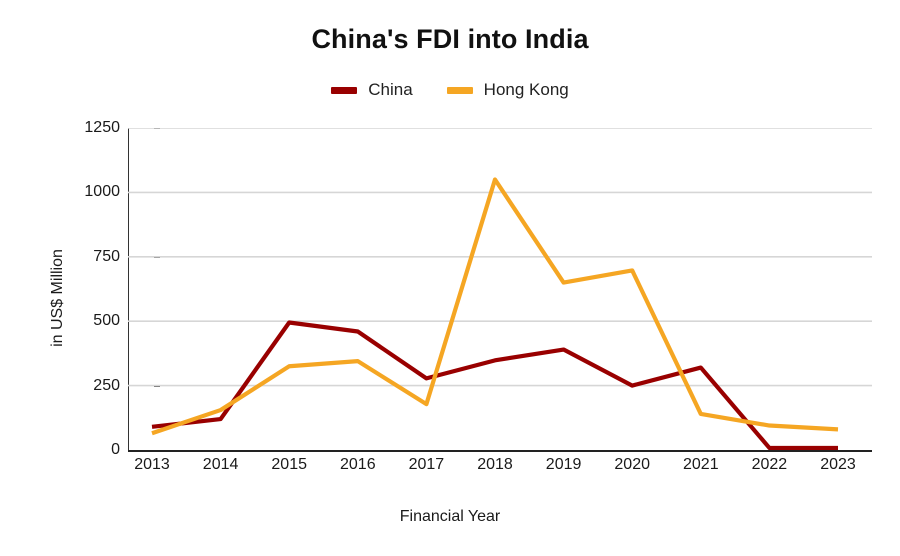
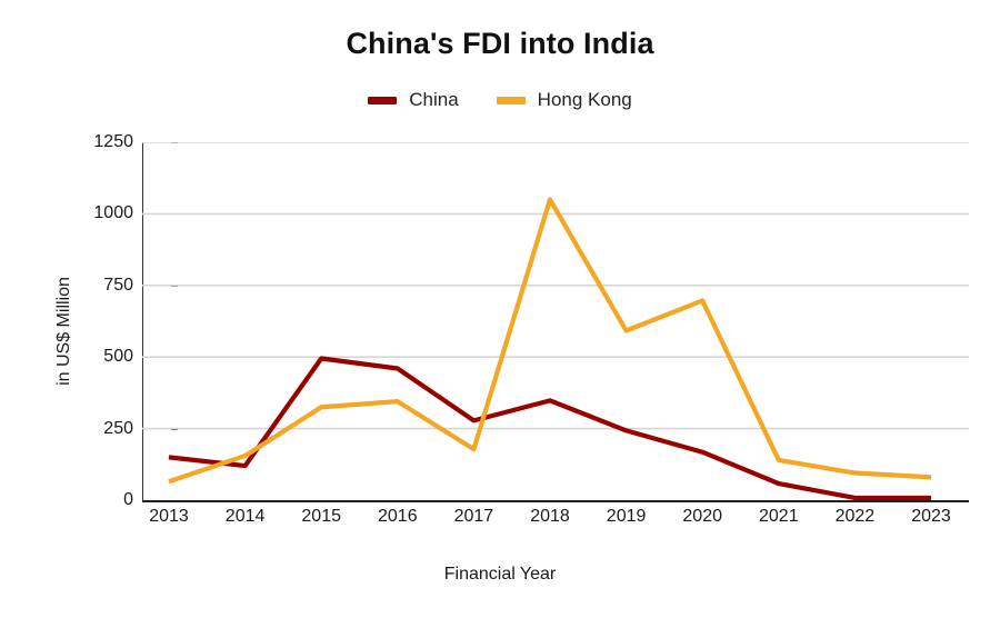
China/2013: 90 -> 150
China/2019: 390 -> 240
Hong Kong/2019: 650 -> 590
China/2020: 250 -> 170
China/2021: 320 -> 60
